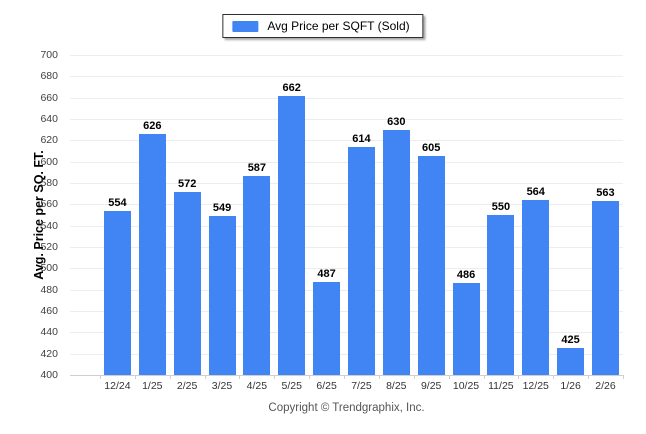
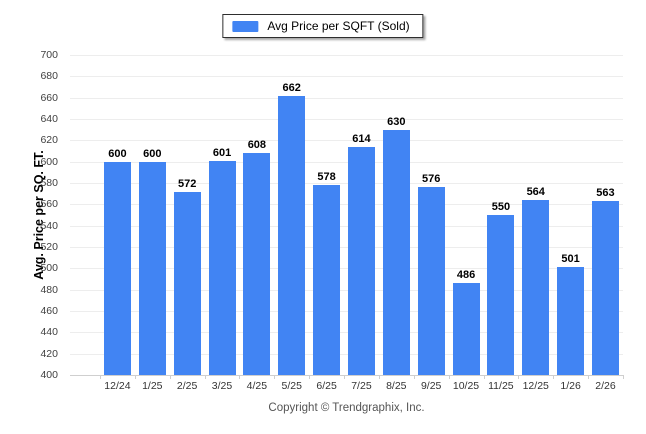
12/24: 554 -> 600
1/25: 626 -> 600
3/25: 549 -> 601
4/25: 587 -> 608
6/25: 487 -> 578
9/25: 605 -> 576
1/26: 425 -> 501
